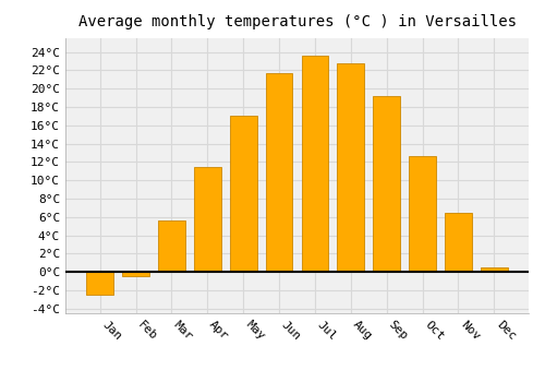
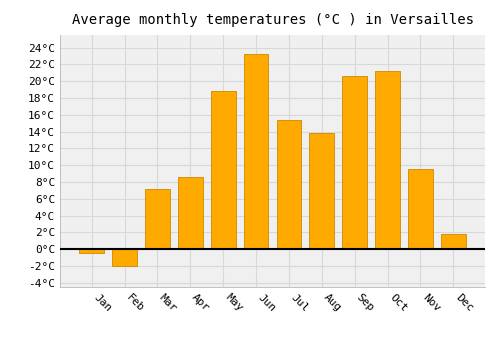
Jan: -2.5°C -> -0.4°C
Feb: -0.5°C -> -2.0°C
Mar: 5.6°C -> 7.2°C
Apr: 11.5°C -> 8.6°C
May: 17.0°C -> 18.8°C
Jun: 21.7°C -> 23.2°C
Jul: 23.6°C -> 15.4°C
Aug: 22.8°C -> 13.8°C
Sep: 19.2°C -> 20.6°C
Oct: 12.7°C -> 21.2°C
Nov: 6.5°C -> 9.6°C
Dec: 0.5°C -> 1.8°C
